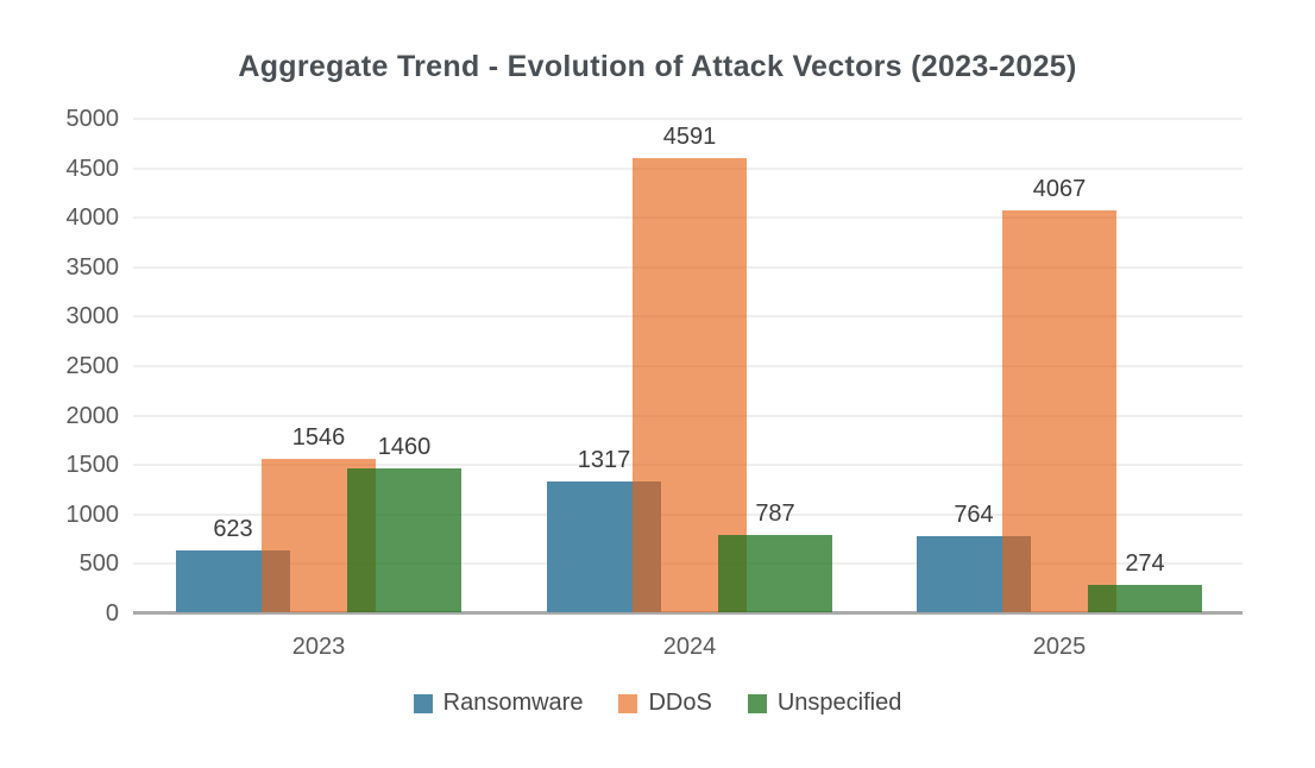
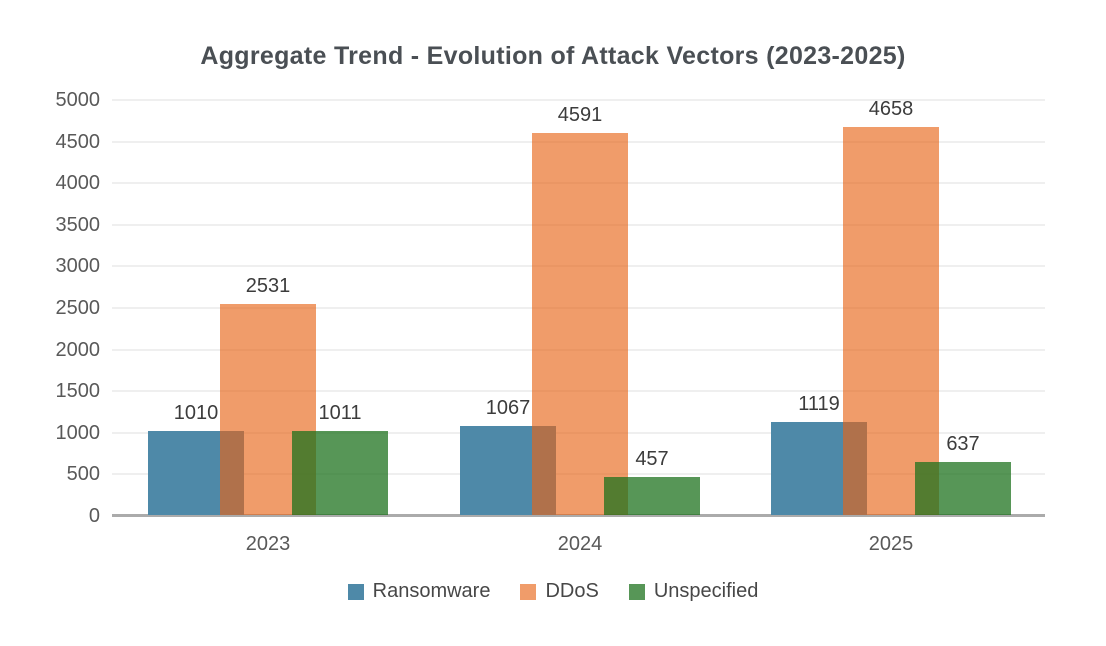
Ransomware/2023: 623 -> 1010
DDoS/2023: 1546 -> 2531
Unspecified/2023: 1460 -> 1011
Ransomware/2024: 1317 -> 1067
Unspecified/2024: 787 -> 457
Ransomware/2025: 764 -> 1119
DDoS/2025: 4067 -> 4658
Unspecified/2025: 274 -> 637
